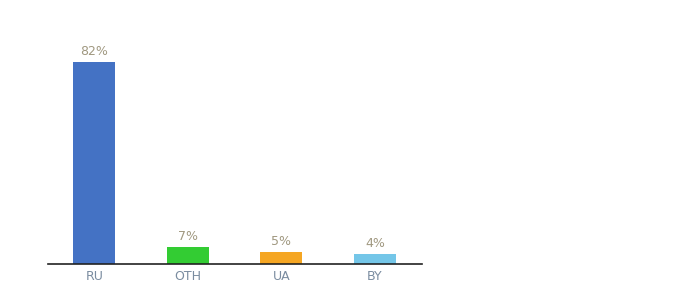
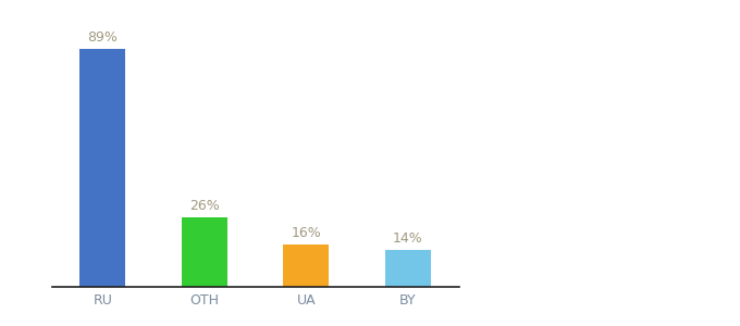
RU: 82% -> 89%
OTH: 7% -> 26%
UA: 5% -> 16%
BY: 4% -> 14%
